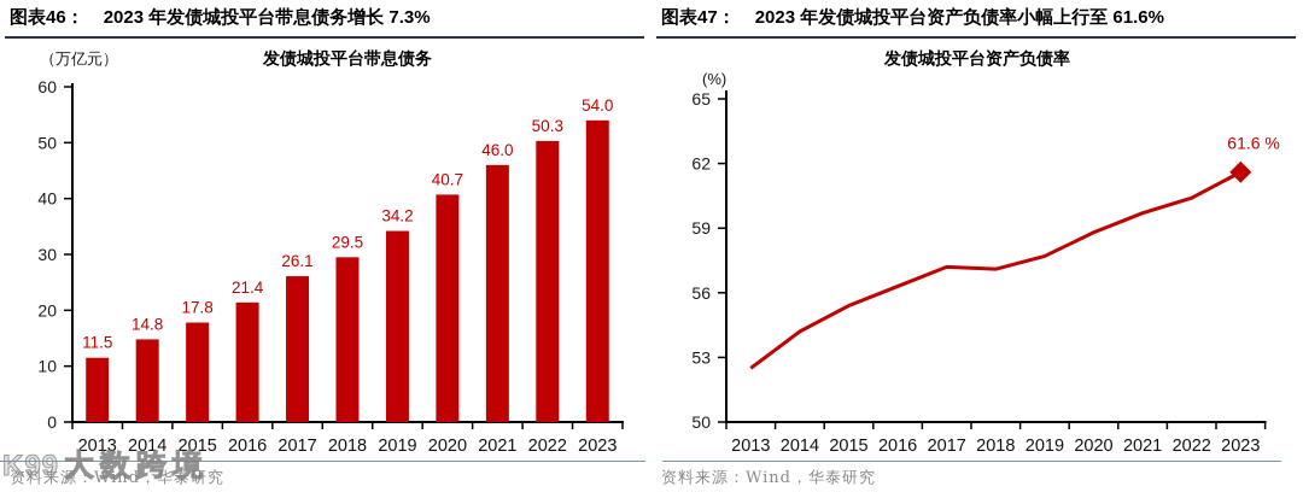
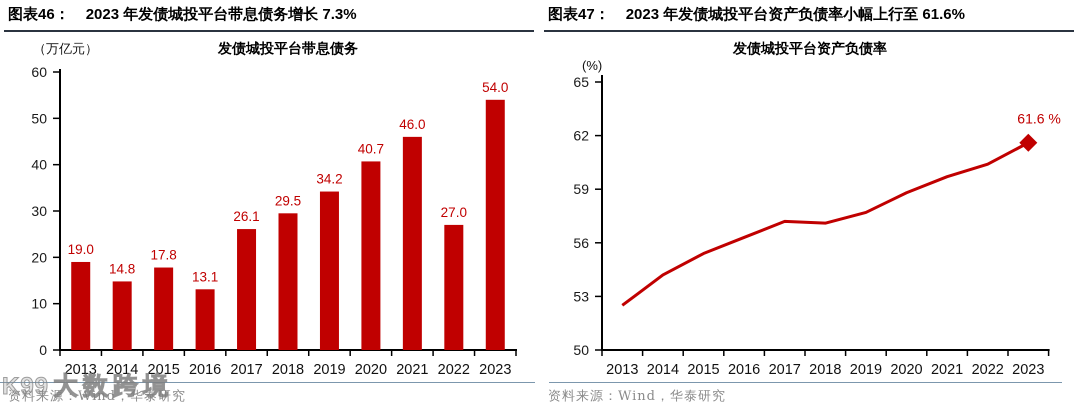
发债城投平台带息债务/2013: 11.5 -> 19.0
发债城投平台带息债务/2016: 21.4 -> 13.1
发债城投平台带息债务/2022: 50.3 -> 27.0
